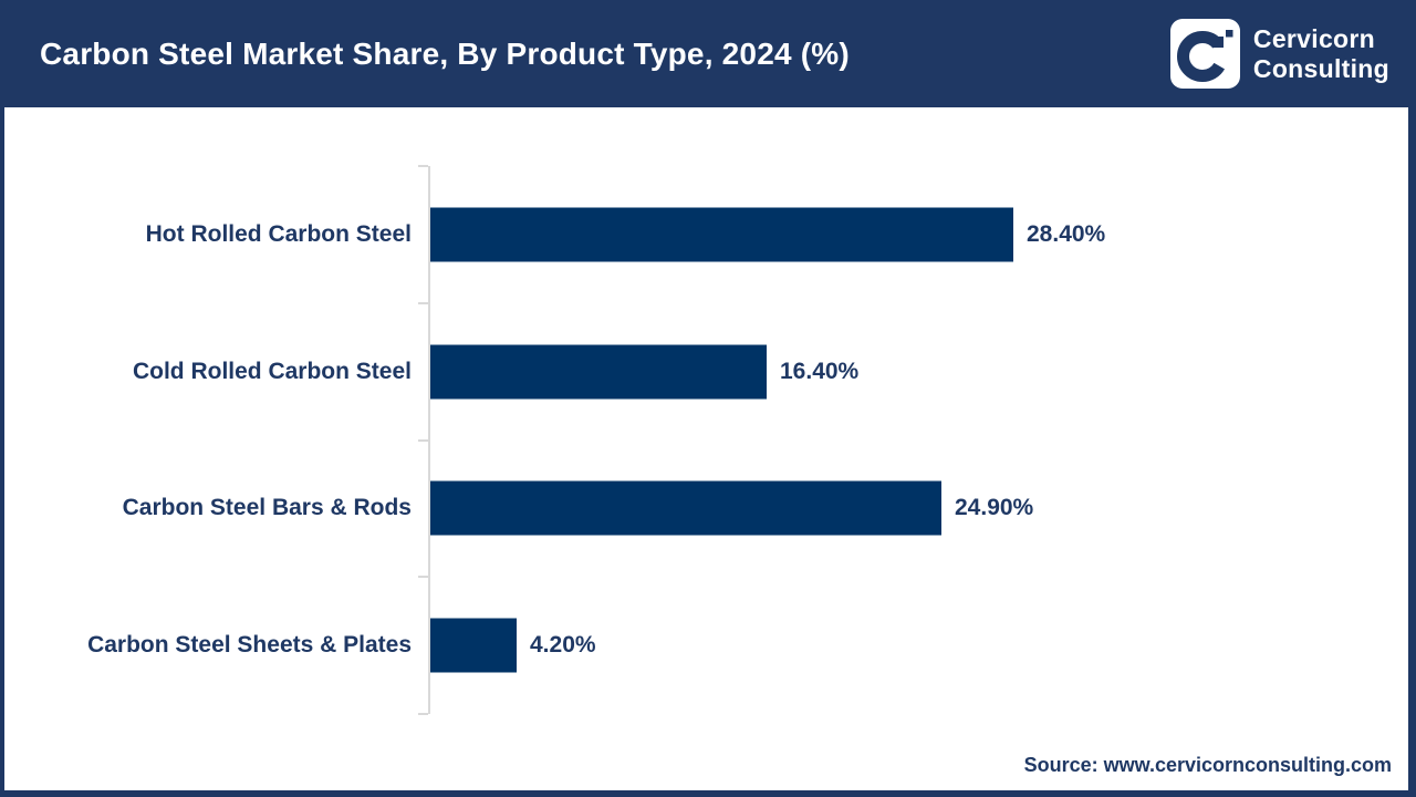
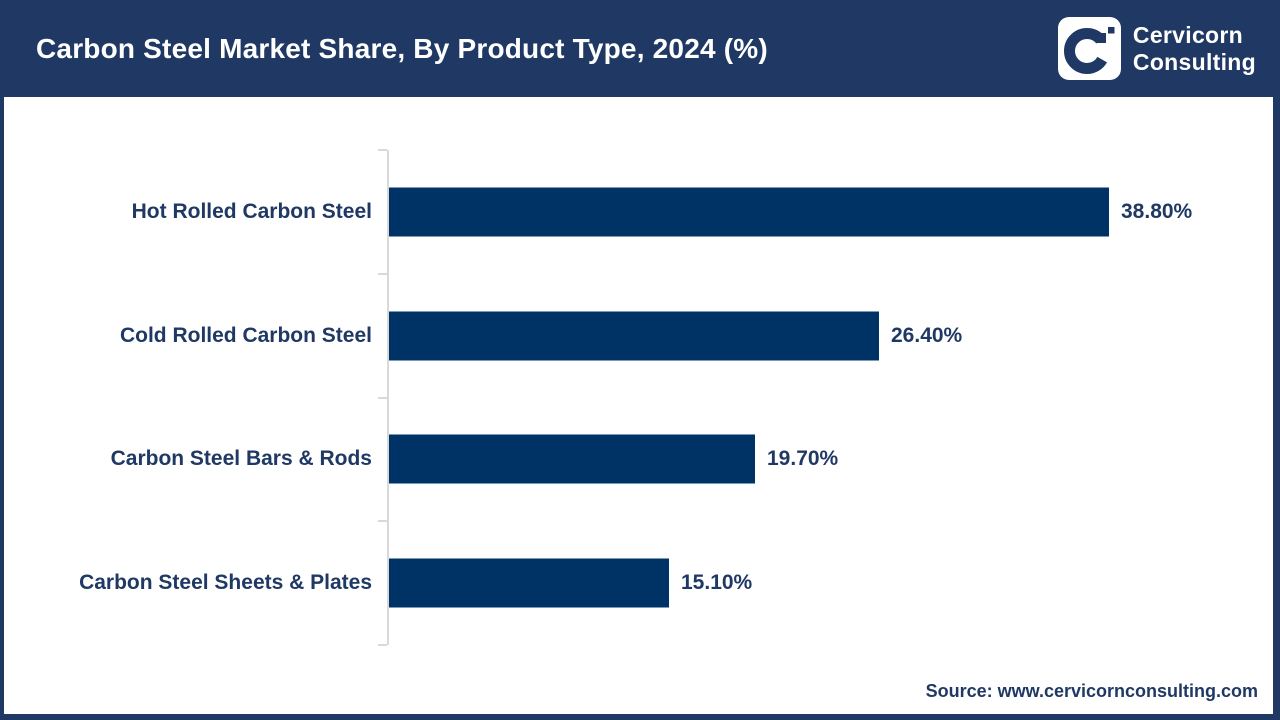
Hot Rolled Carbon Steel: 28.40% -> 38.80%
Cold Rolled Carbon Steel: 16.40% -> 26.40%
Carbon Steel Bars & Rods: 24.90% -> 19.70%
Carbon Steel Sheets & Plates: 4.20% -> 15.10%
